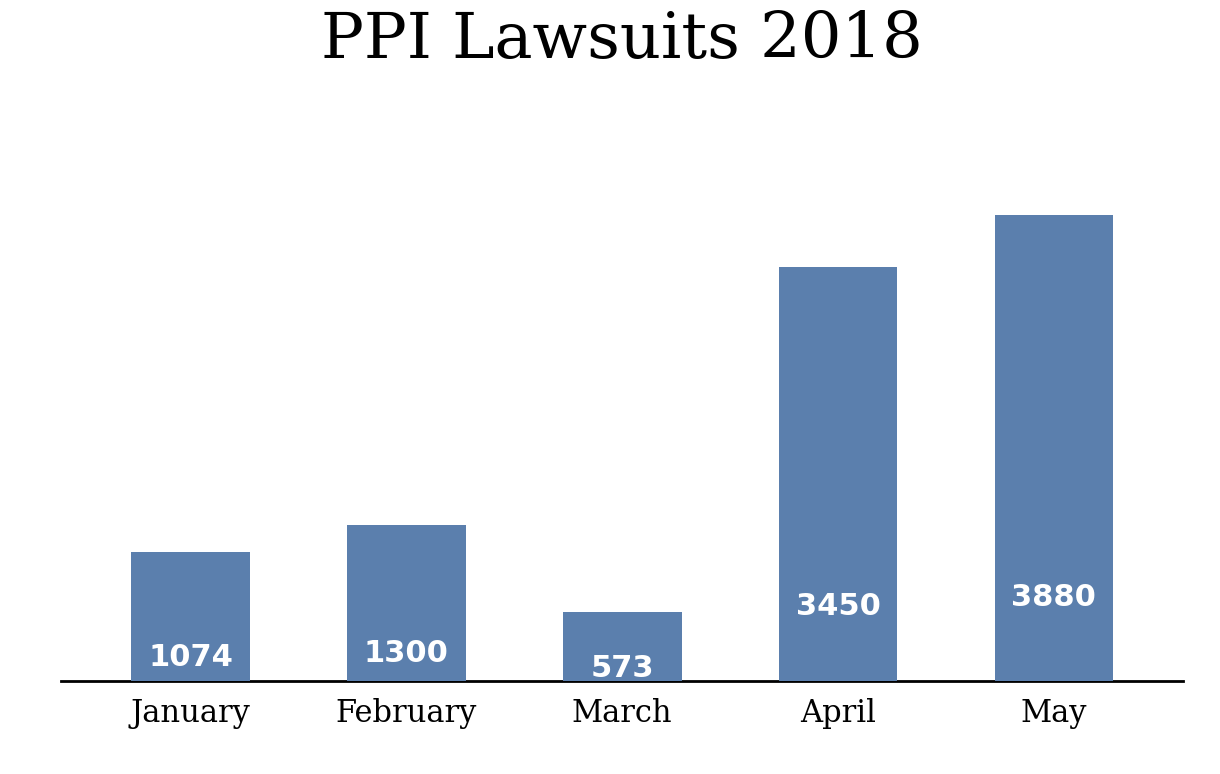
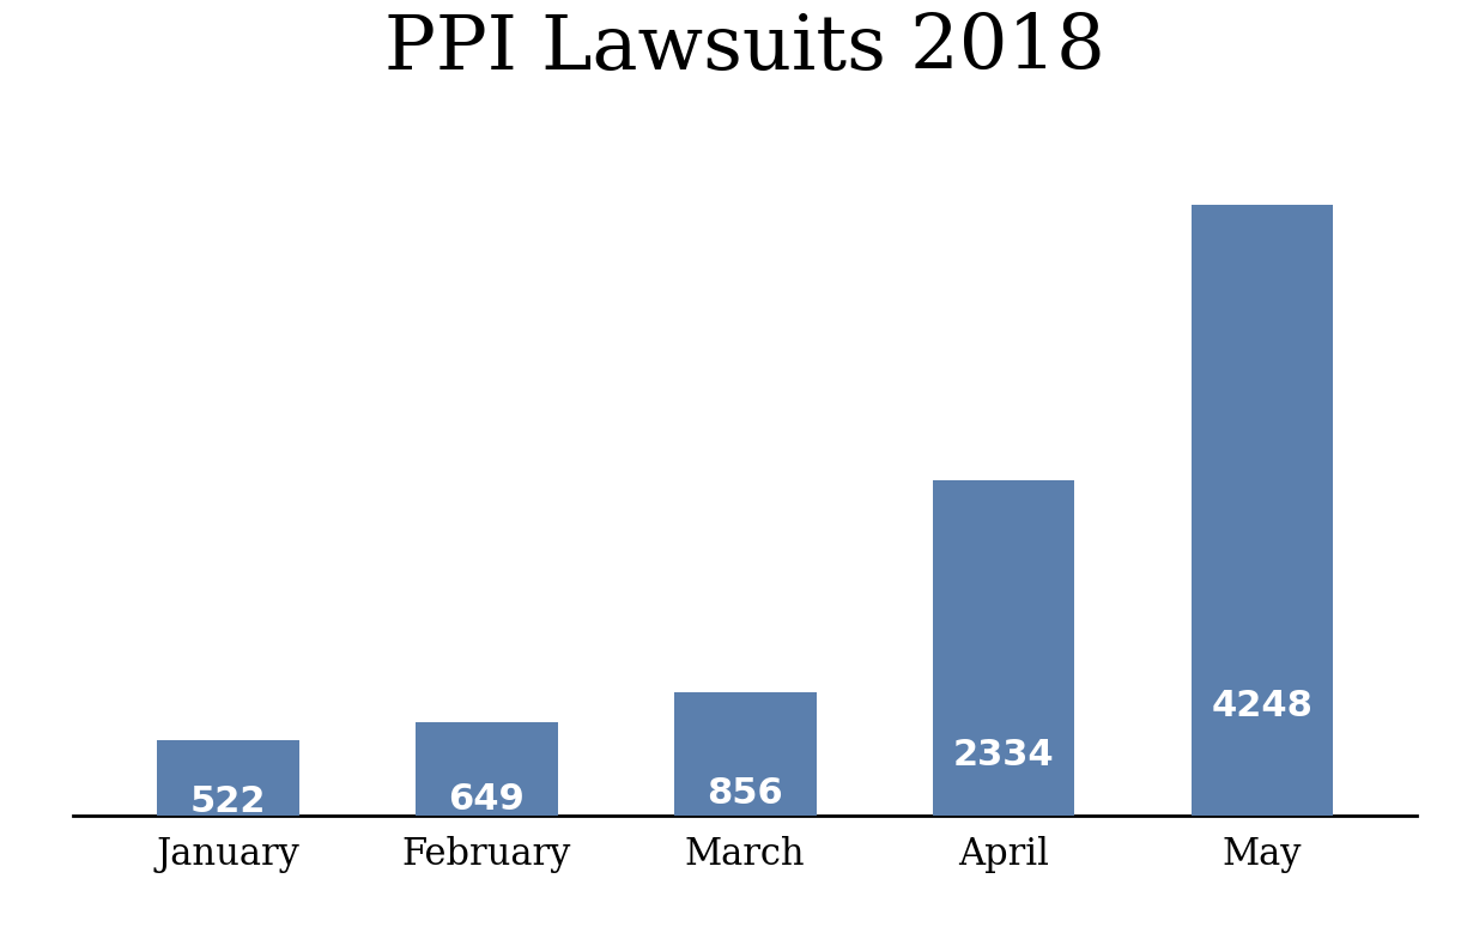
January: 1074 -> 522
February: 1300 -> 649
March: 573 -> 856
April: 3450 -> 2334
May: 3880 -> 4248
